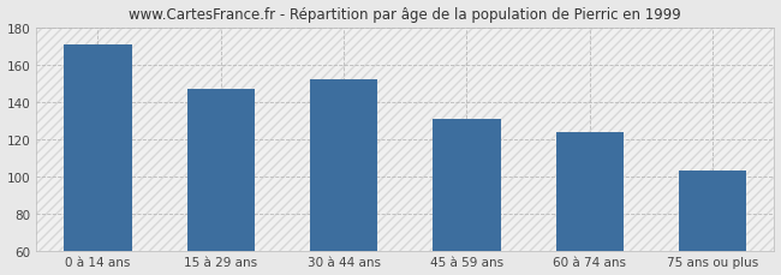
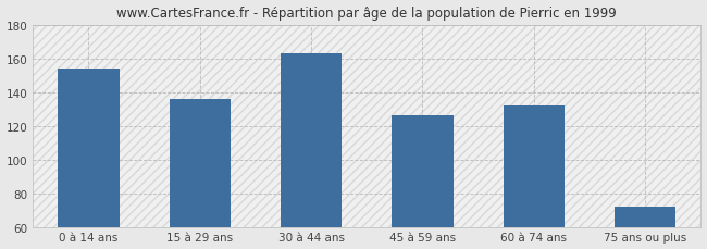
0 à 14 ans: 171 -> 154
15 à 29 ans: 147 -> 136
30 à 44 ans: 152 -> 163
45 à 59 ans: 131 -> 126
60 à 74 ans: 124 -> 132
75 ans ou plus: 103 -> 72
